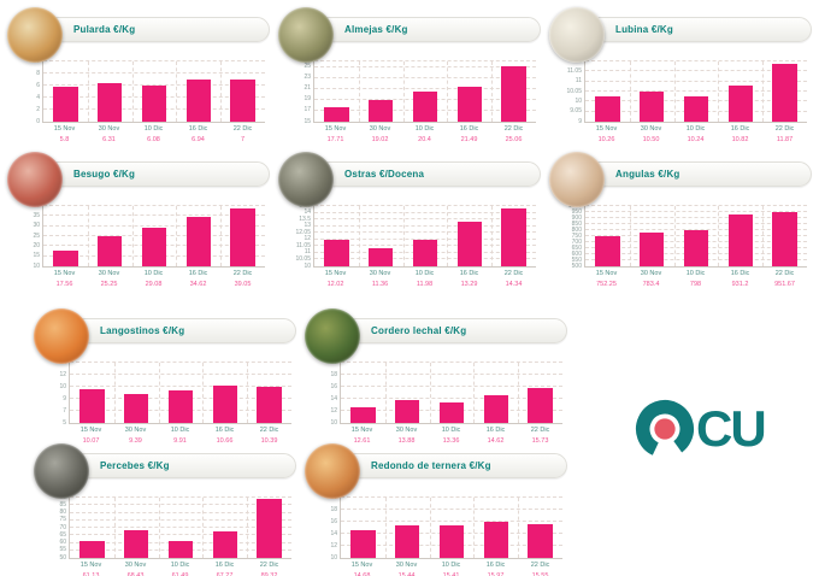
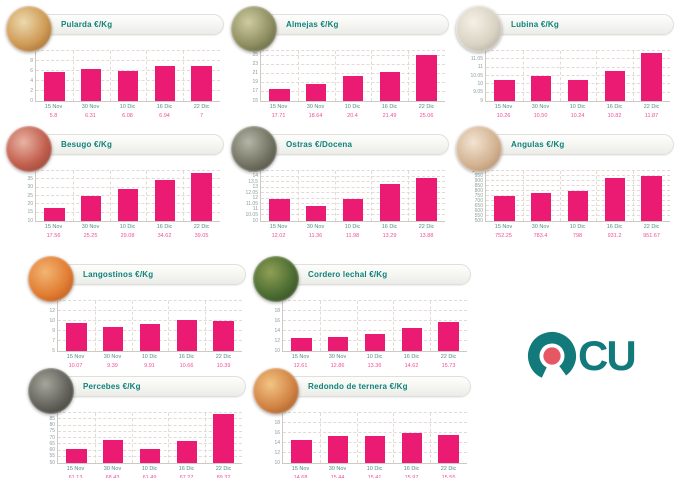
Almejas €/Kg/30 Nov: 19.02 -> 18.64
Ostras €/Docena/22 Dic: 14.34 -> 13.88
Cordero lechal €/Kg/30 Nov: 13.88 -> 12.86
